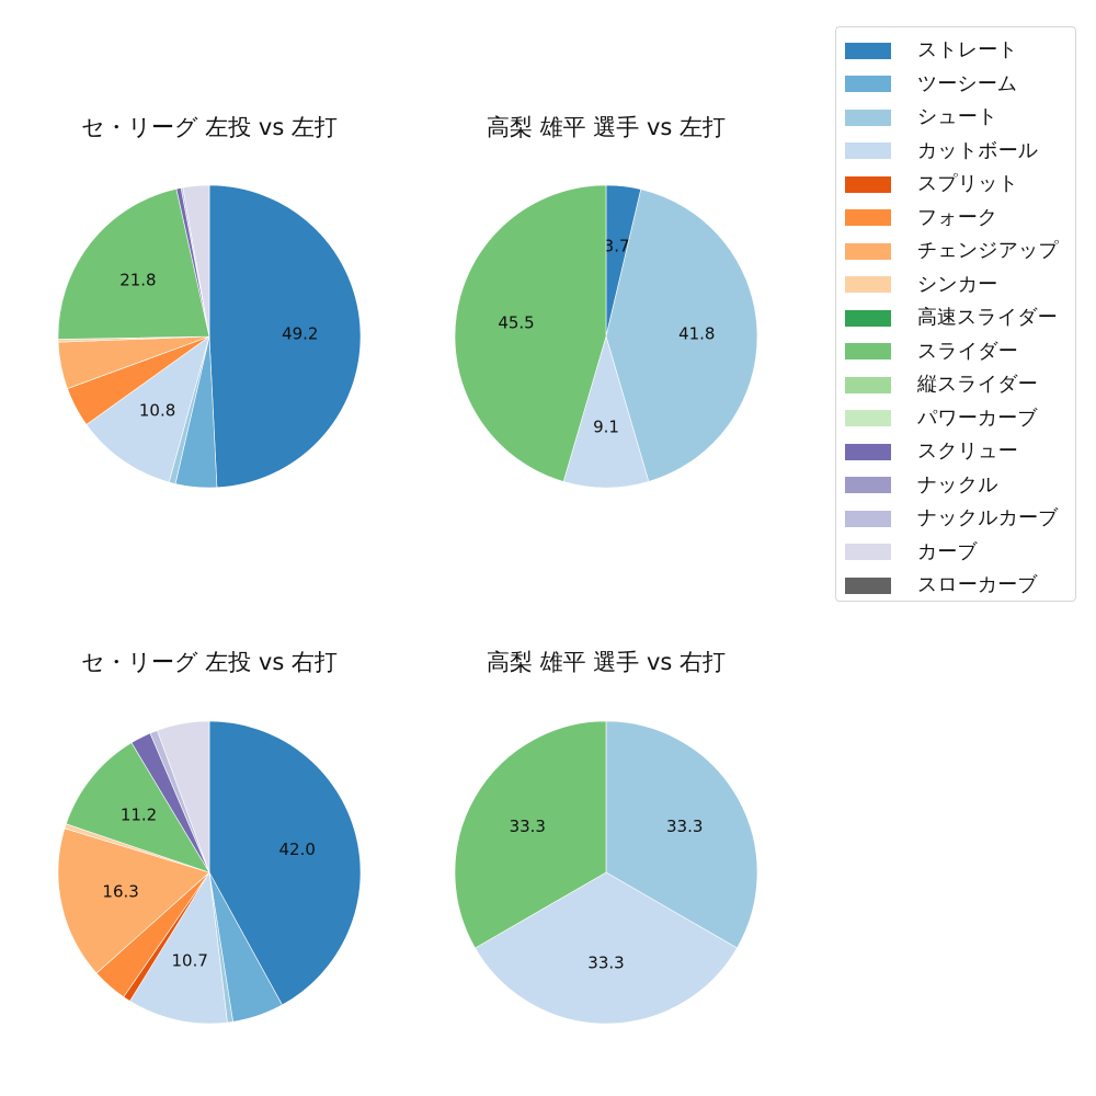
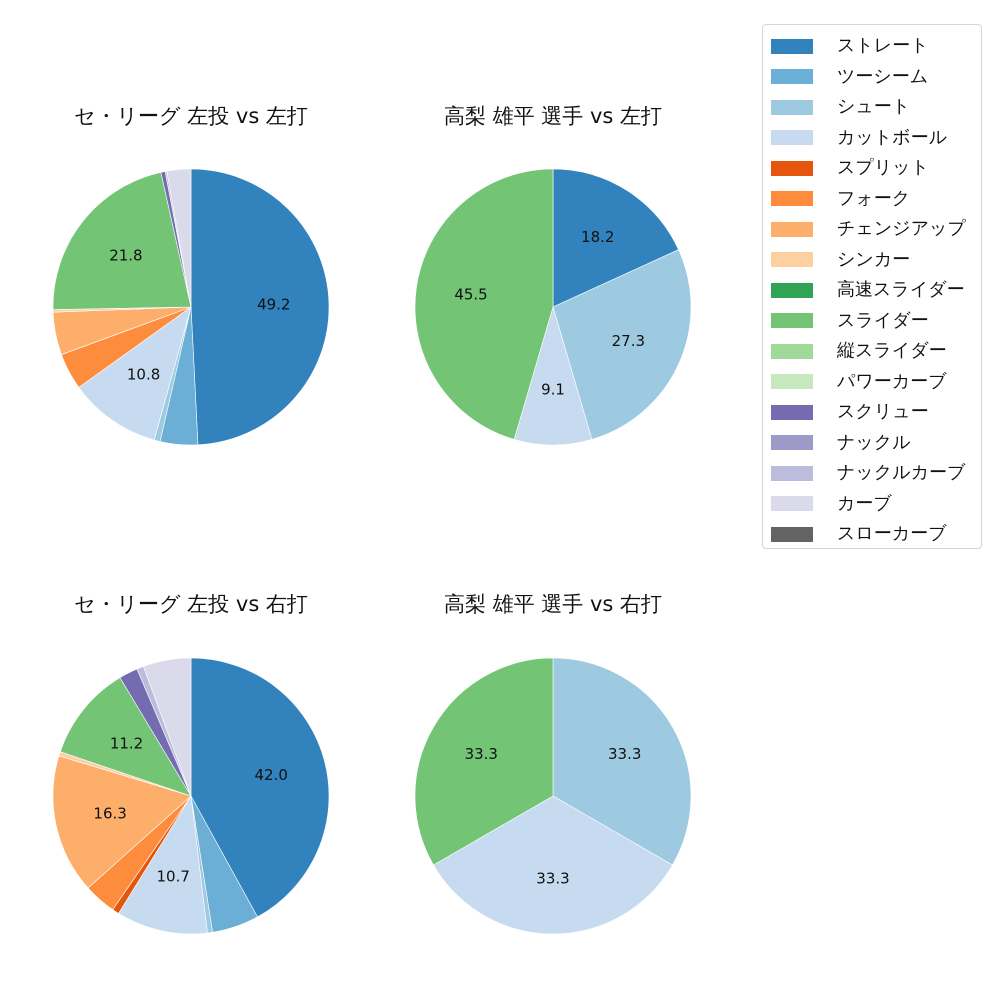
高梨 雄平 選手 vs 左打/ストレート: 3.7 -> 18.2
高梨 雄平 選手 vs 左打/シュート: 41.8 -> 27.3
